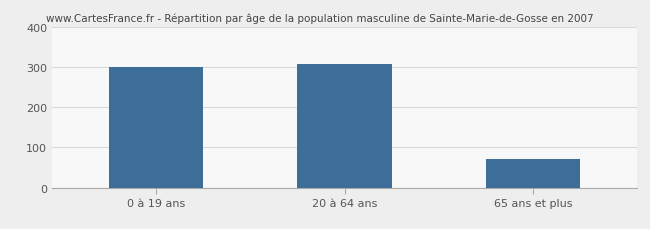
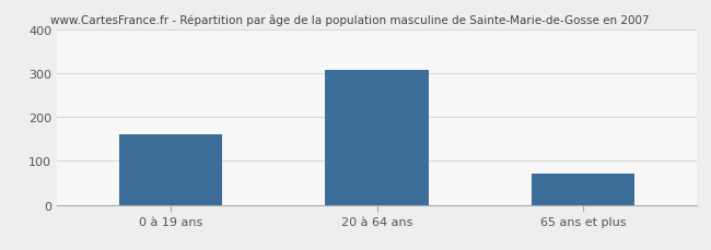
0 à 19 ans: 300 -> 160
